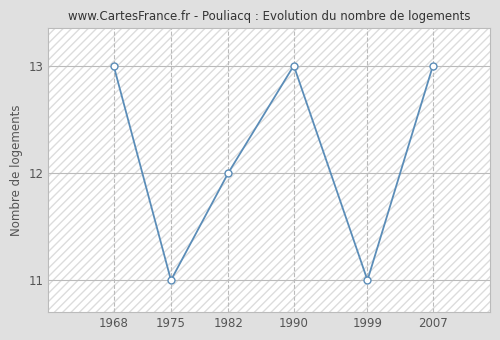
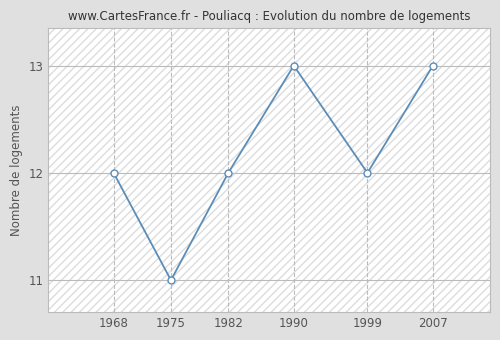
1968: 13 -> 12
1999: 11 -> 12
